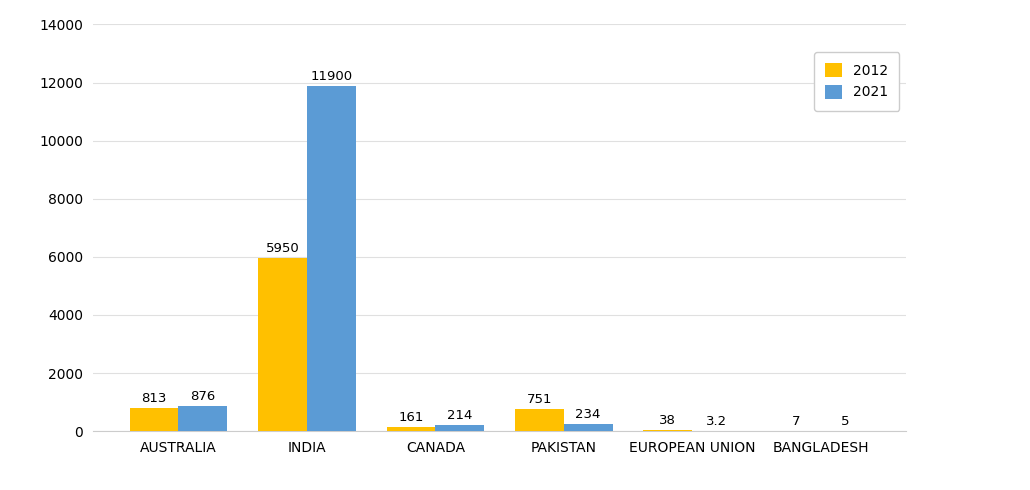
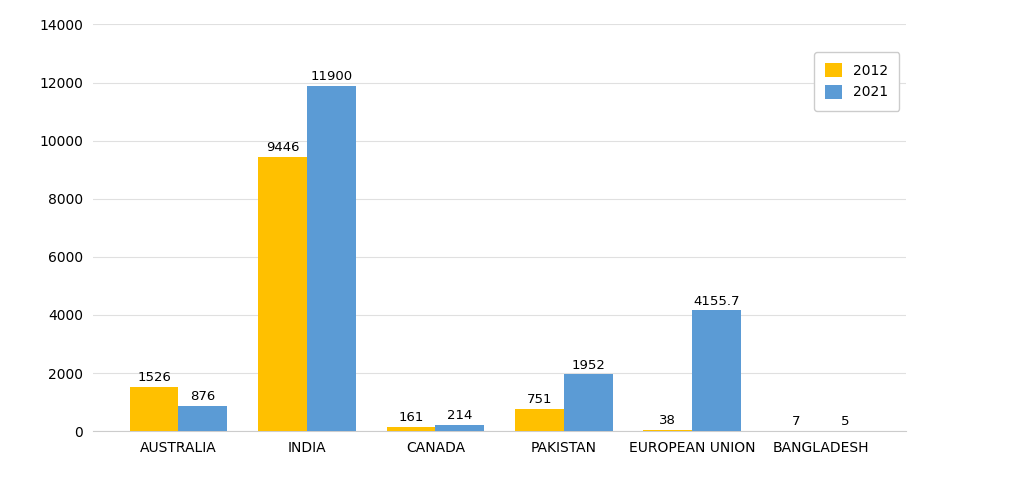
2012/AUSTRALIA: 813 -> 1526
2012/INDIA: 5950 -> 9446
2021/PAKISTAN: 234 -> 1952
2021/EUROPEAN UNION: 3.2 -> 4155.7
